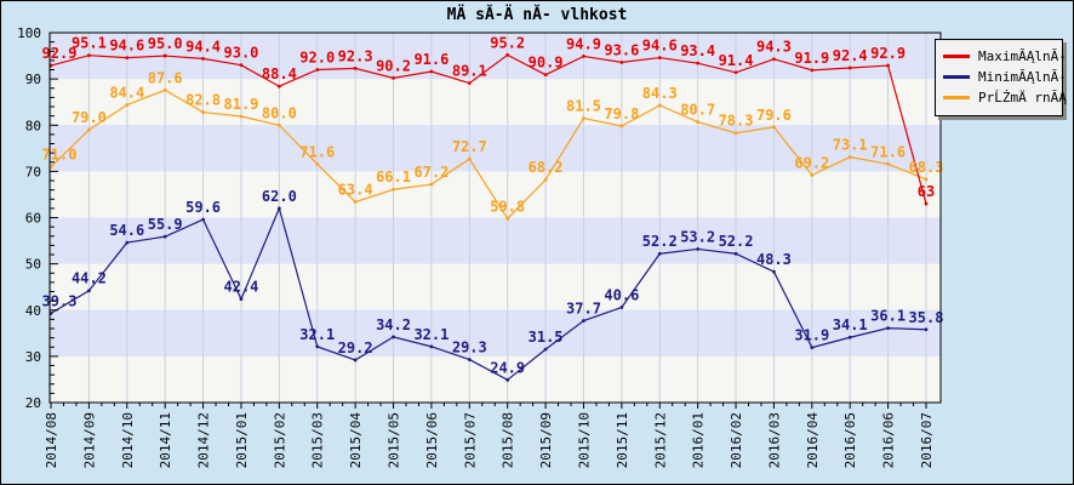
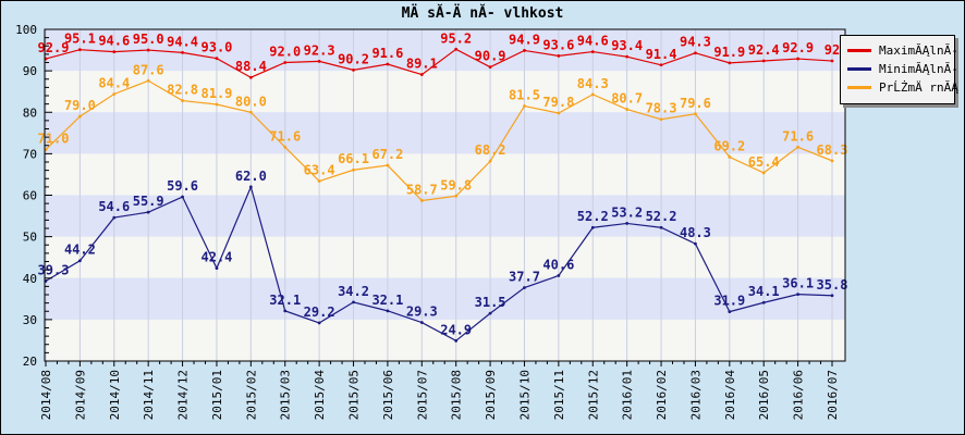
PrĹŻmÄ rnĂĄ/2015/07: 72.7 -> 58.7
PrĹŻmÄ rnĂĄ/2016/05: 73.1 -> 65.4
MaximĂĄlnĂ-/2016/07: 63 -> 92
